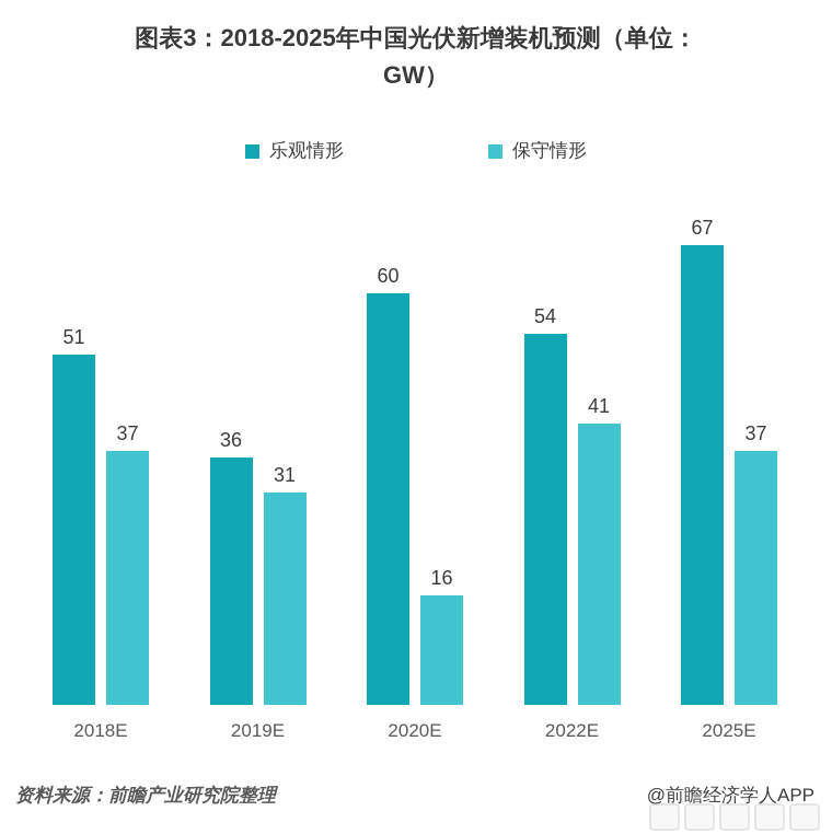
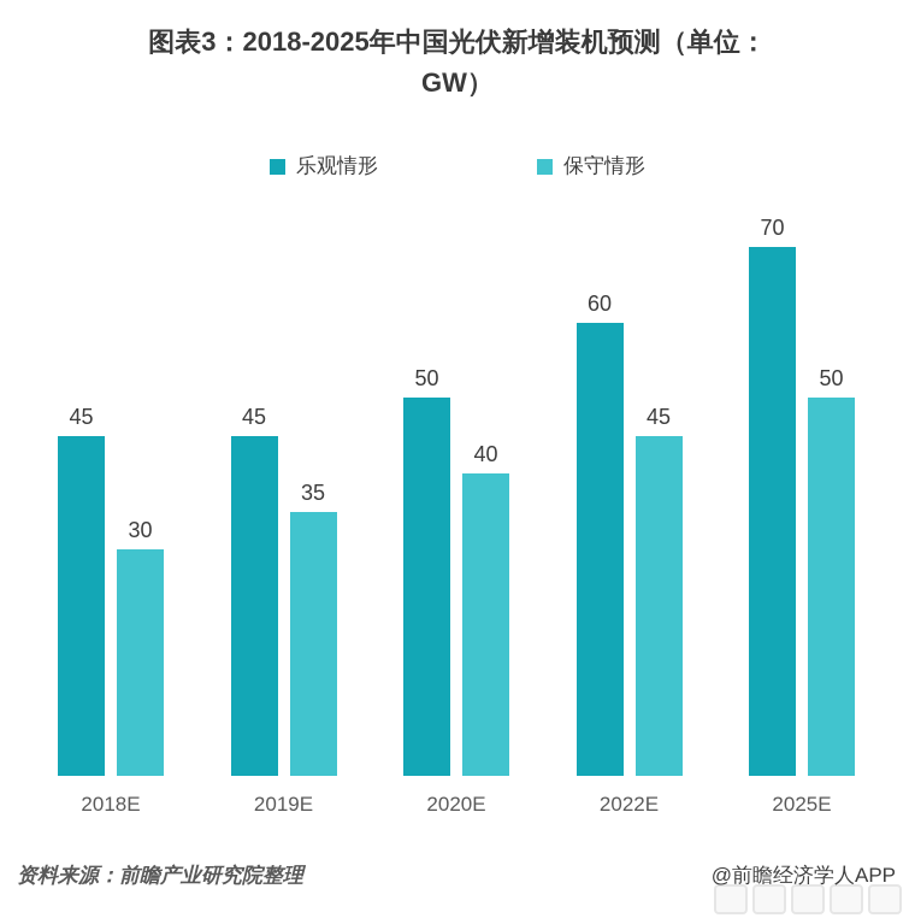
乐观情形/2018E: 51 -> 45
保守情形/2018E: 37 -> 30
乐观情形/2019E: 36 -> 45
保守情形/2019E: 31 -> 35
乐观情形/2020E: 60 -> 50
保守情形/2020E: 16 -> 40
乐观情形/2022E: 54 -> 60
保守情形/2022E: 41 -> 45
乐观情形/2025E: 67 -> 70
保守情形/2025E: 37 -> 50
